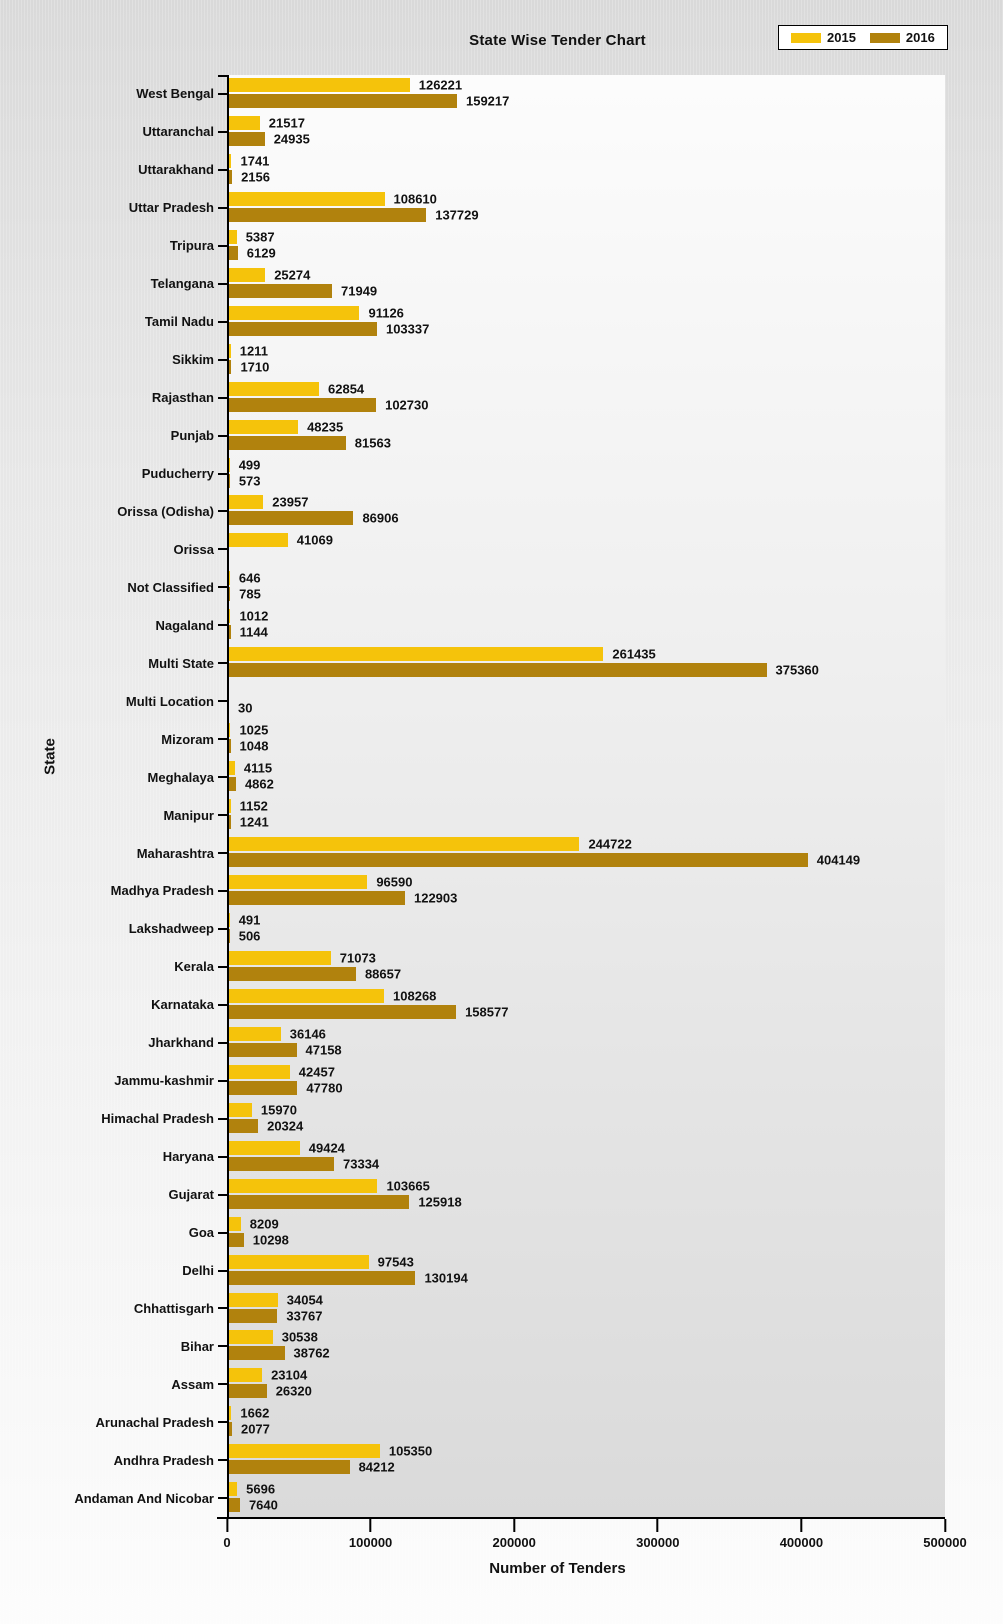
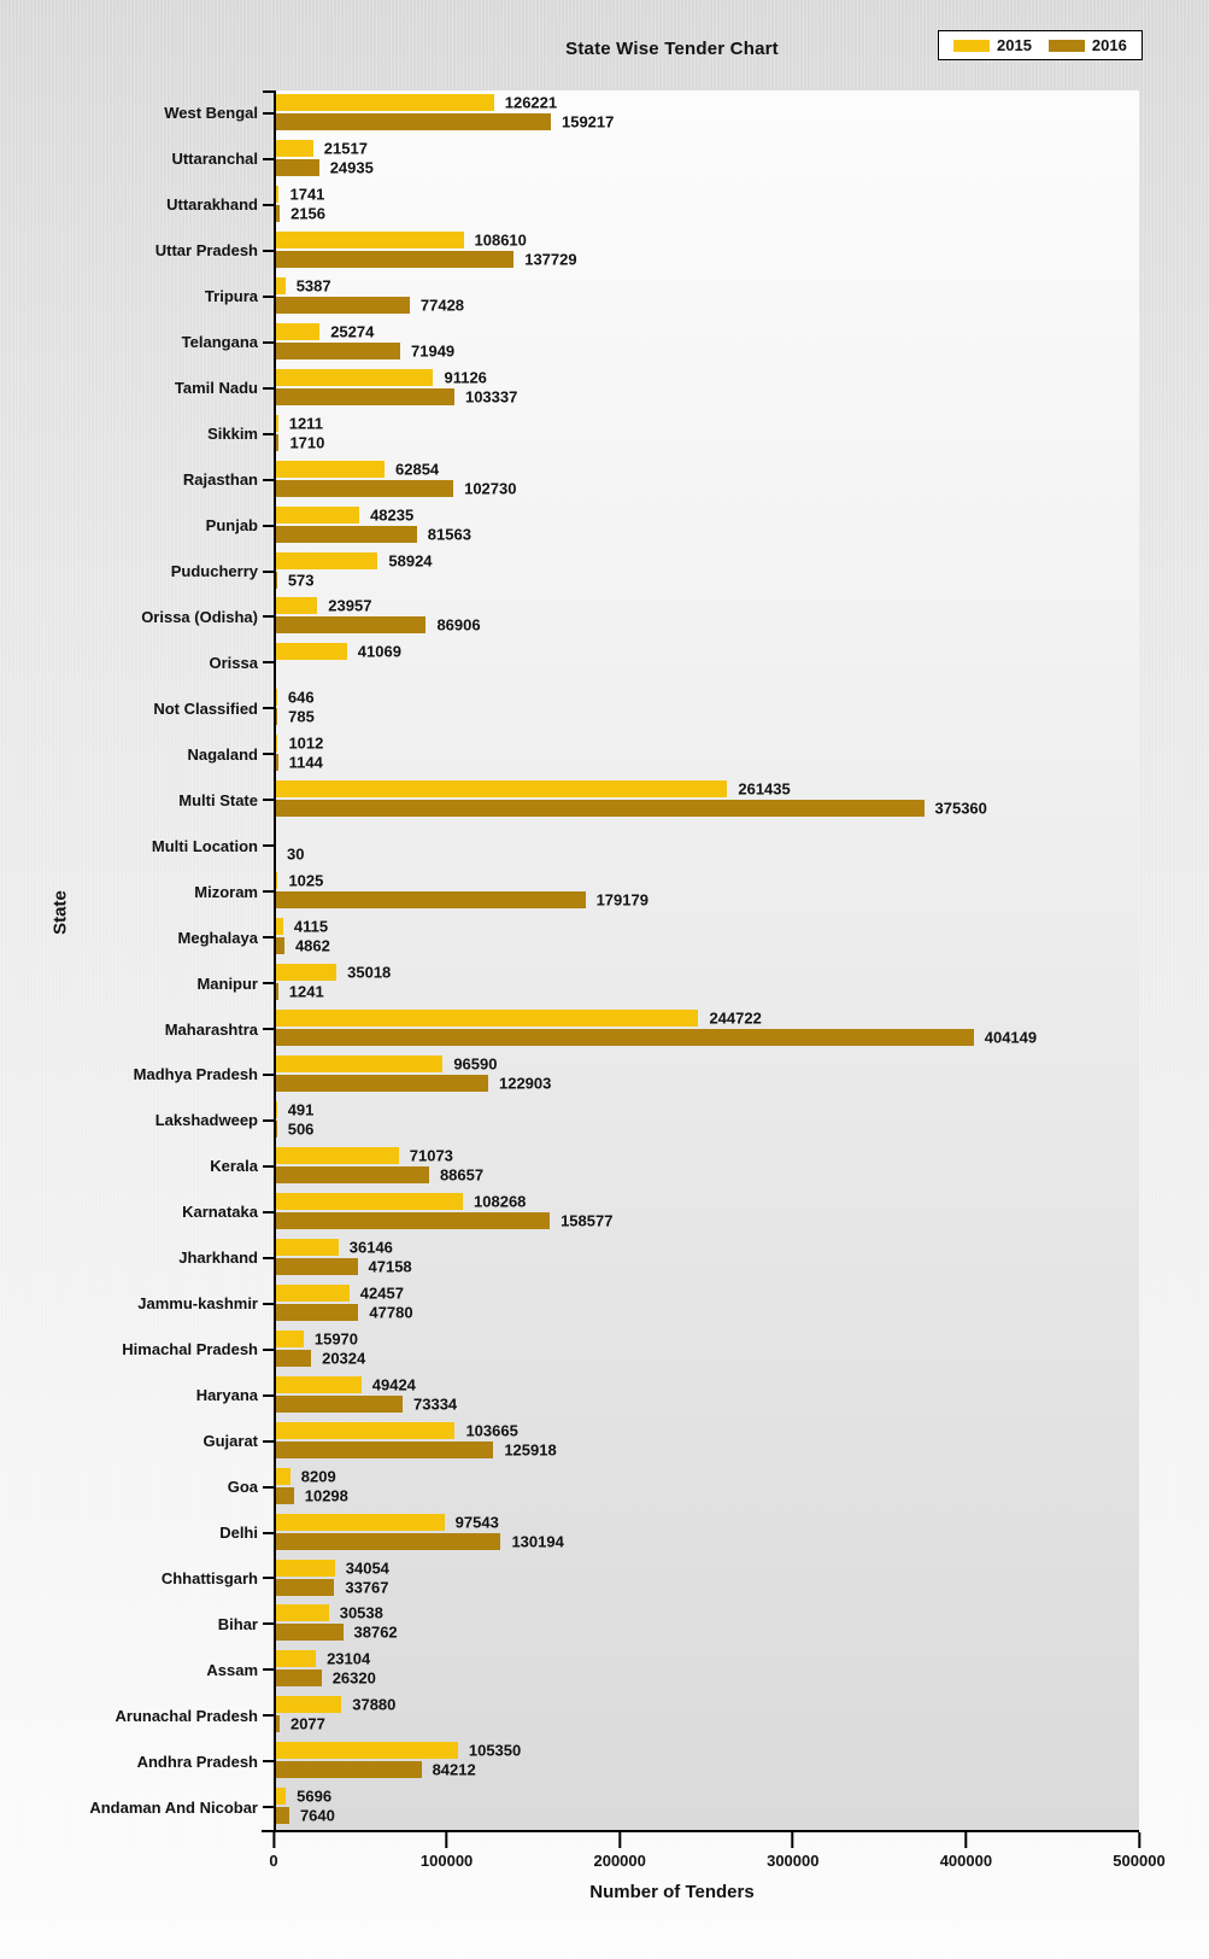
2016/Tripura: 6129 -> 77428
2015/Puducherry: 499 -> 58924
2016/Mizoram: 1048 -> 179179
2015/Manipur: 1152 -> 35018
2015/Arunachal Pradesh: 1662 -> 37880
